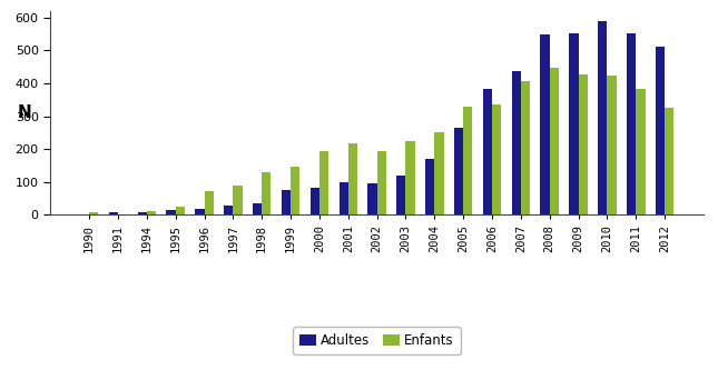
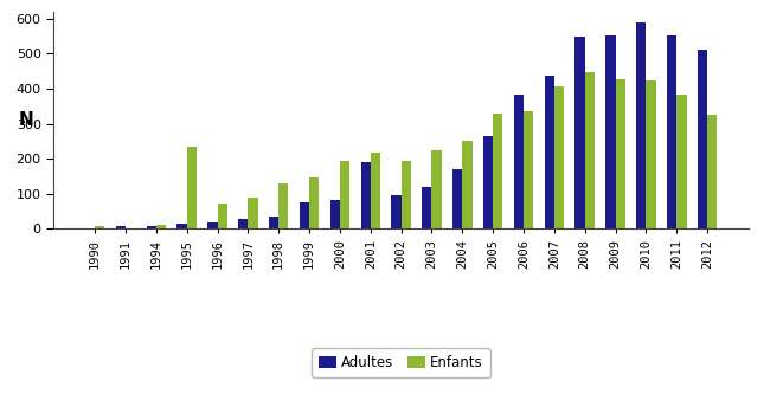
Enfants/1995: 23 -> 235
Adultes/2001: 97 -> 190
